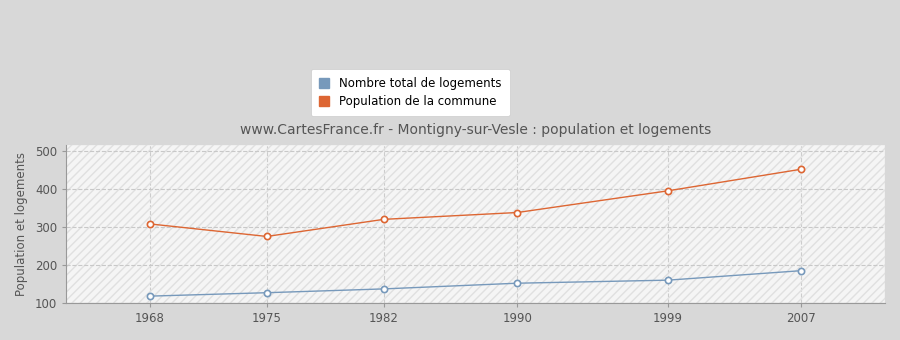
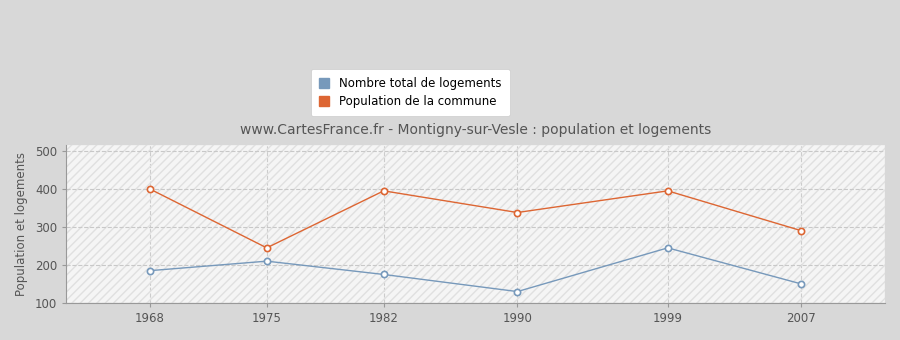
Nombre total de logements/1968: 118 -> 185
Population de la commune/1968: 308 -> 400
Nombre total de logements/1975: 127 -> 210
Population de la commune/1975: 275 -> 245
Nombre total de logements/1982: 137 -> 175
Population de la commune/1982: 320 -> 395
Nombre total de logements/1990: 152 -> 130
Nombre total de logements/1999: 160 -> 245
Nombre total de logements/2007: 185 -> 150
Population de la commune/2007: 452 -> 290
